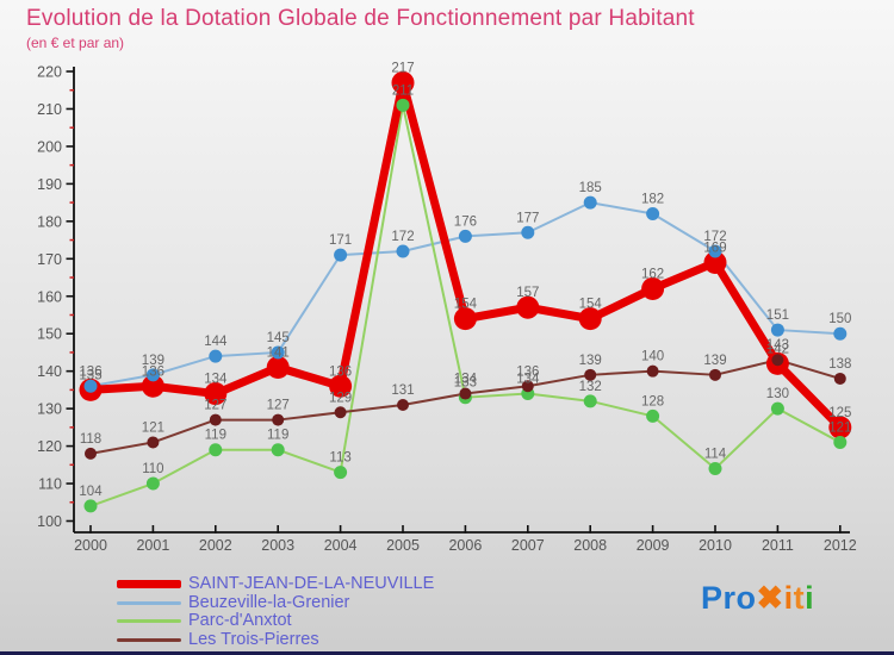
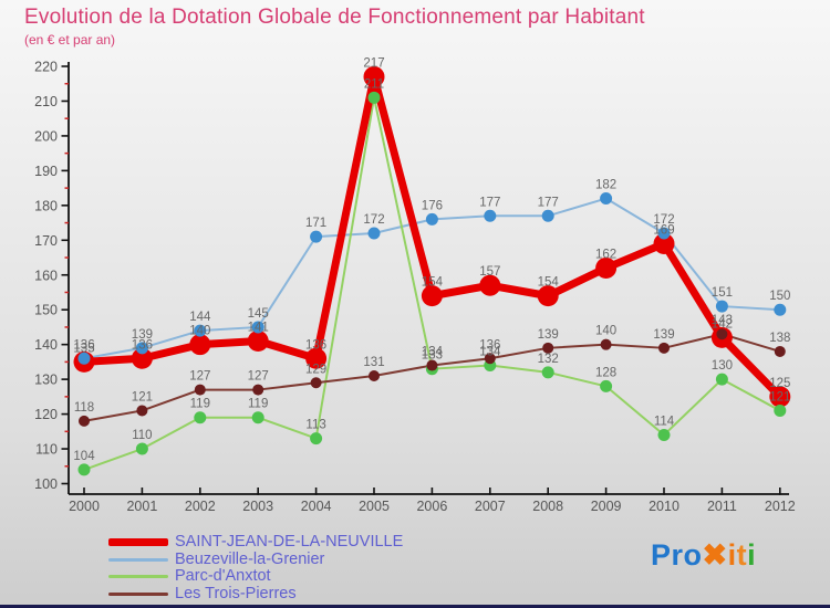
SAINT-JEAN-DE-LA-NEUVILLE/2002: 134 -> 140
Beuzeville-la-Grenier/2008: 185 -> 177
